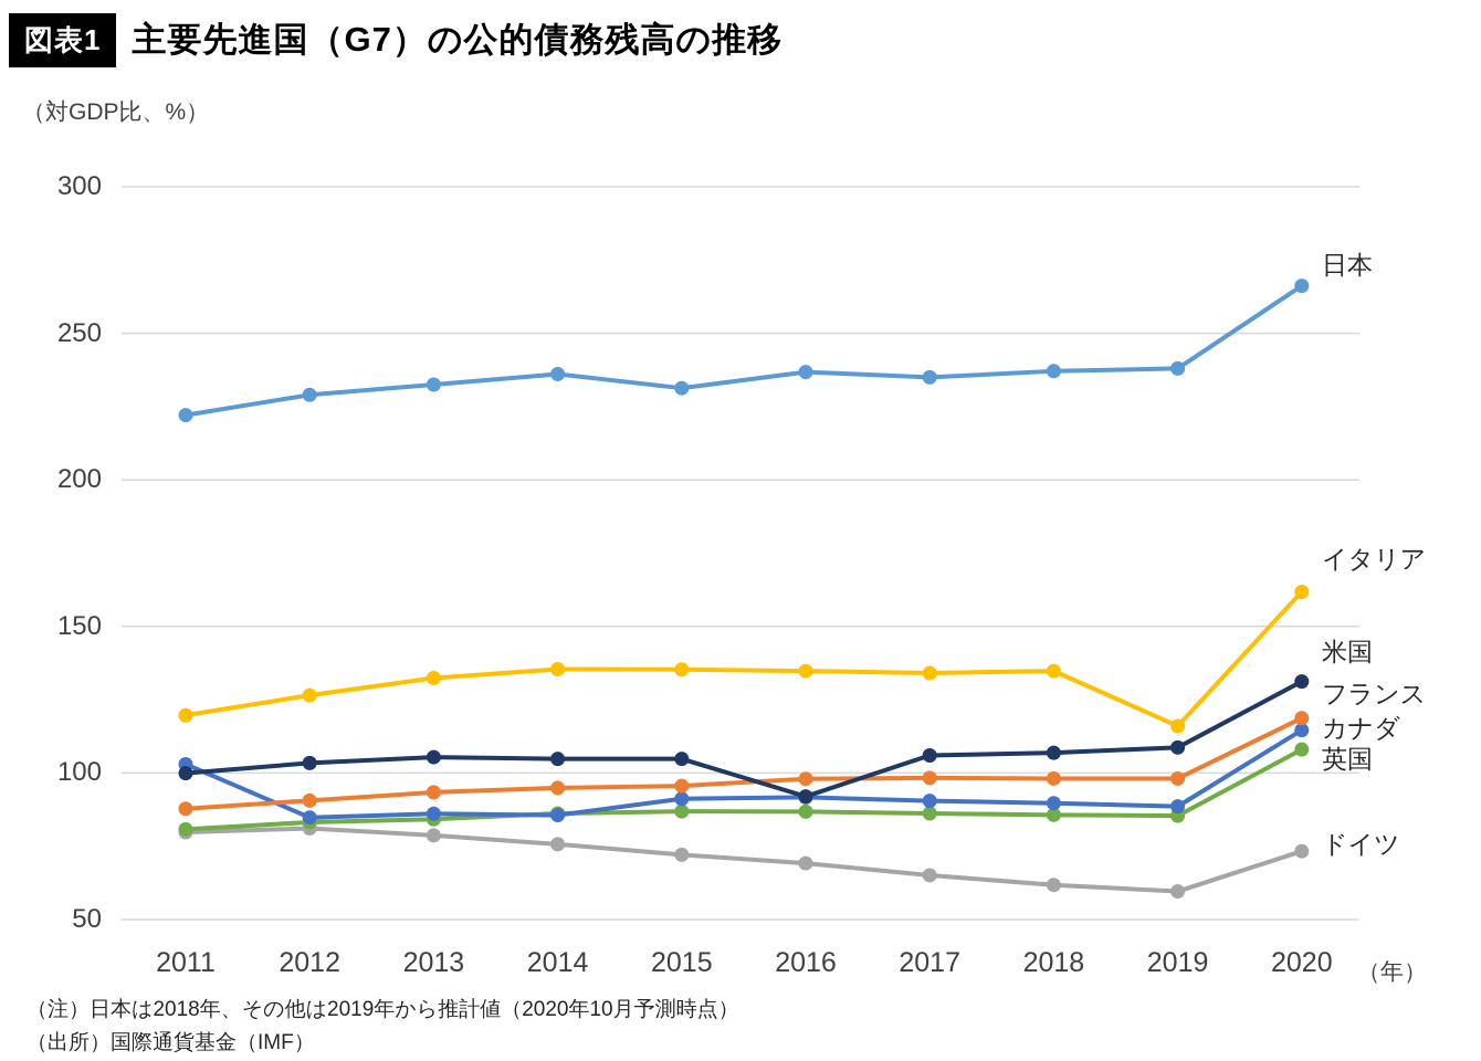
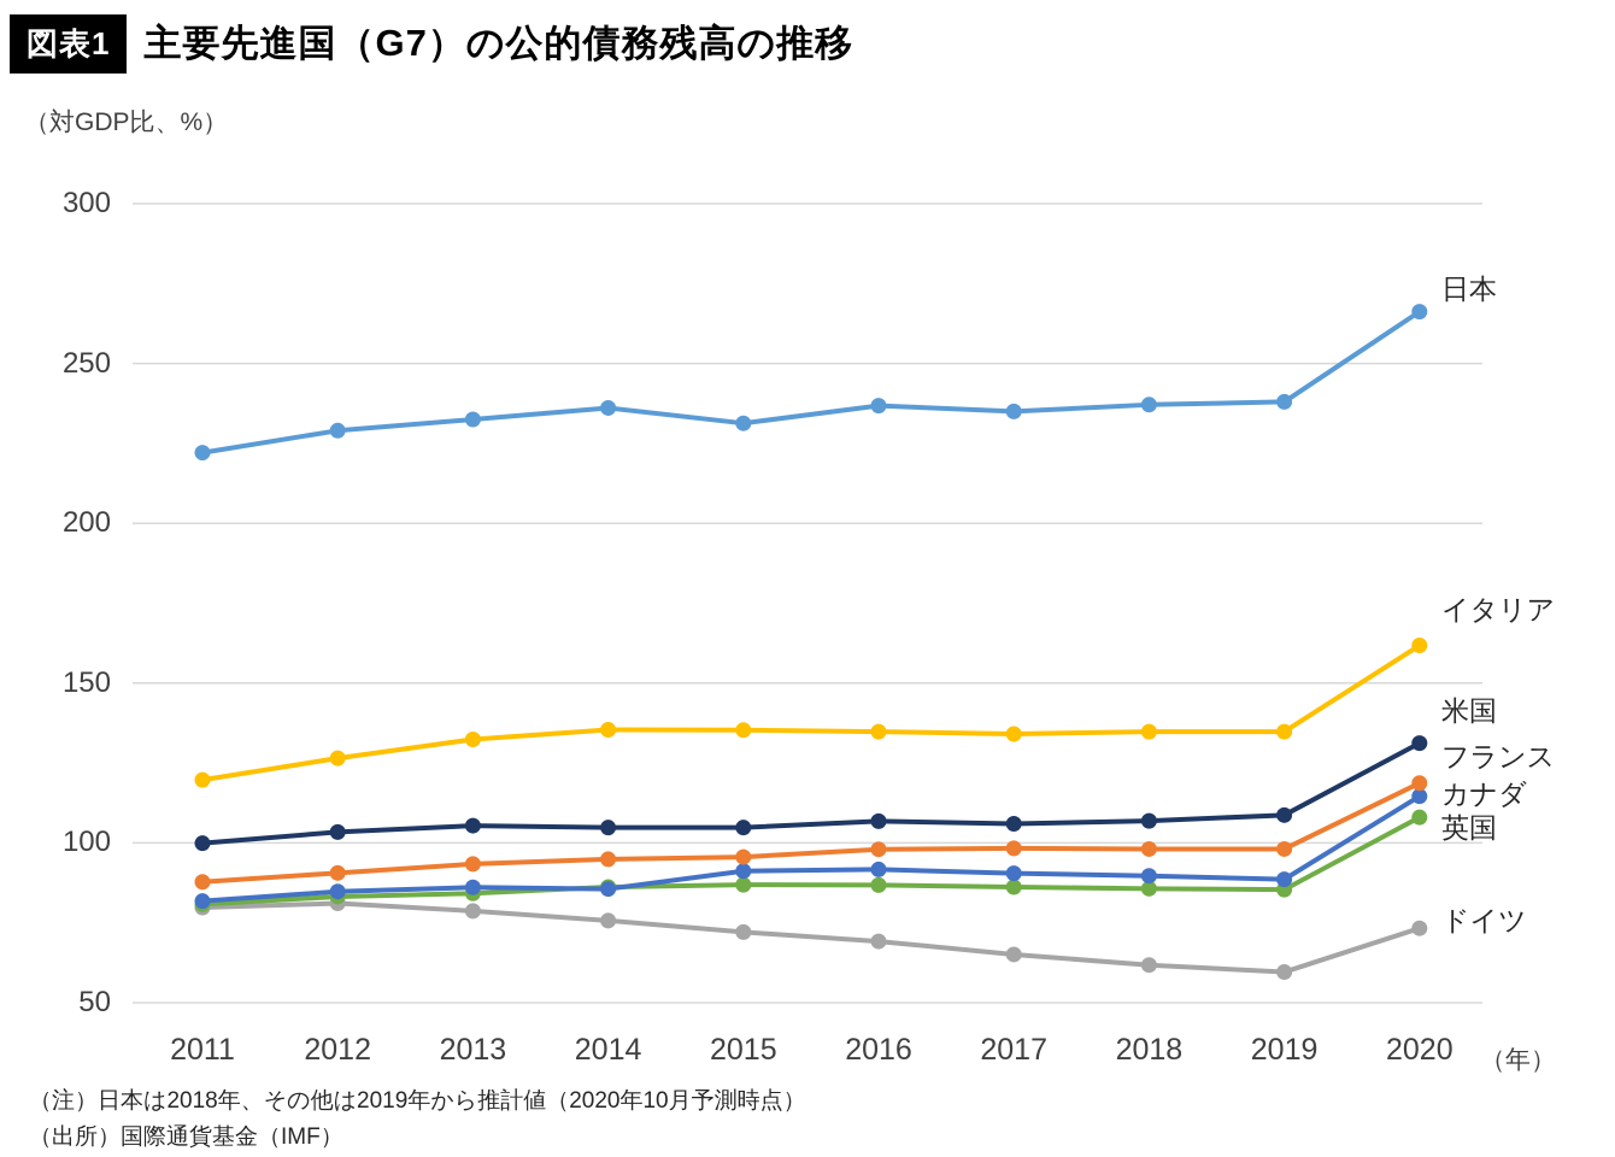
カナダ/2011: 103 -> 82
米国/2016: 92 -> 107
イタリア/2019: 116 -> 135
